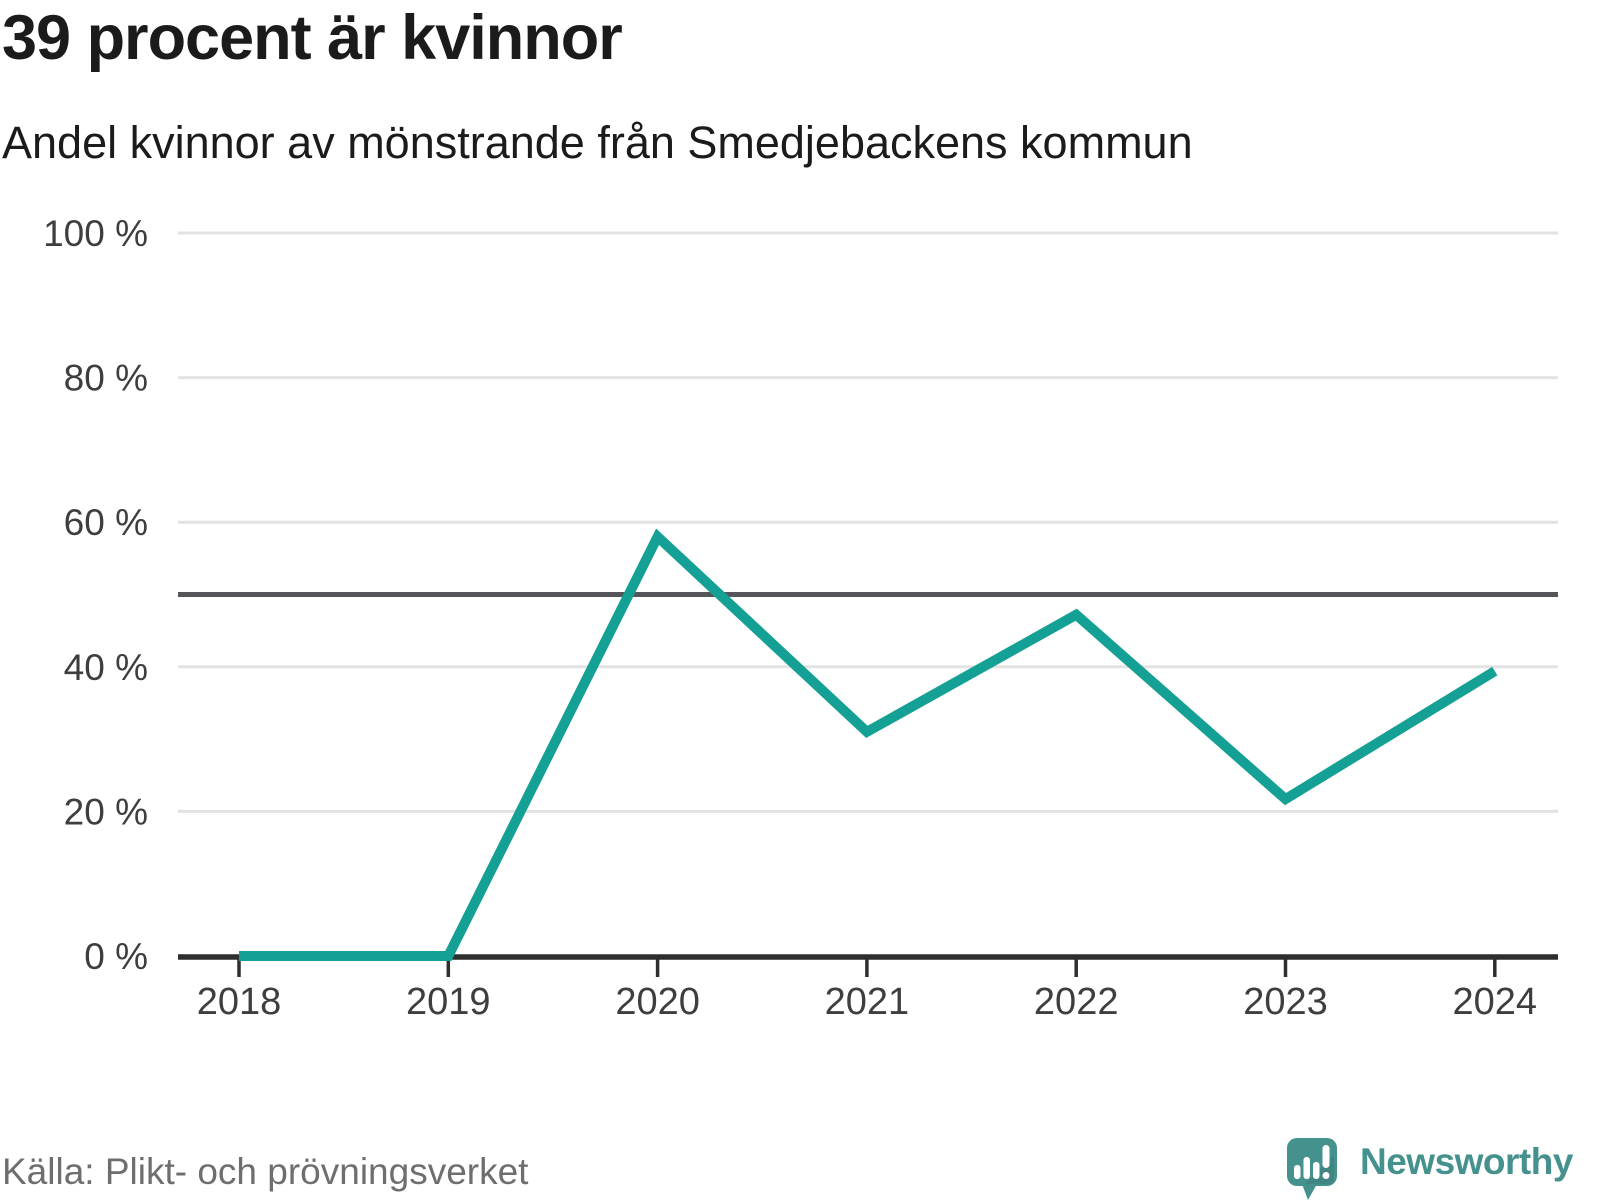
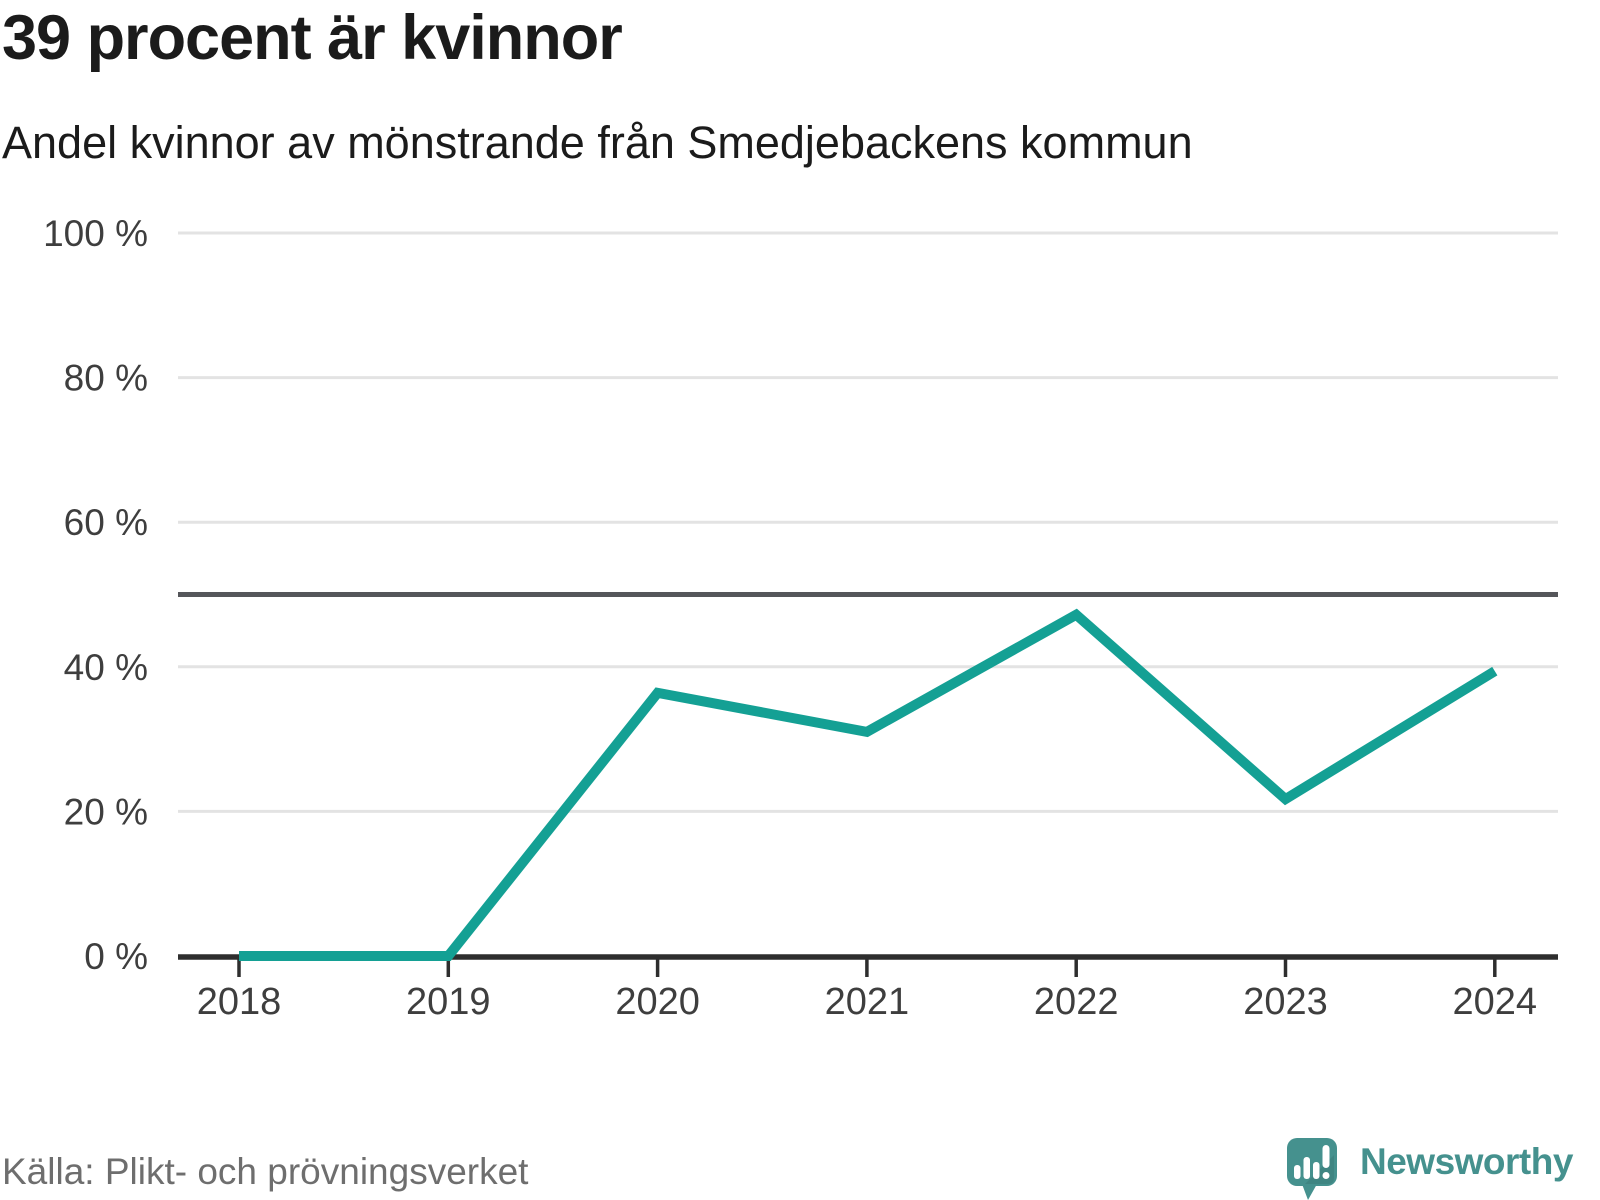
2020: 58% -> 36%
